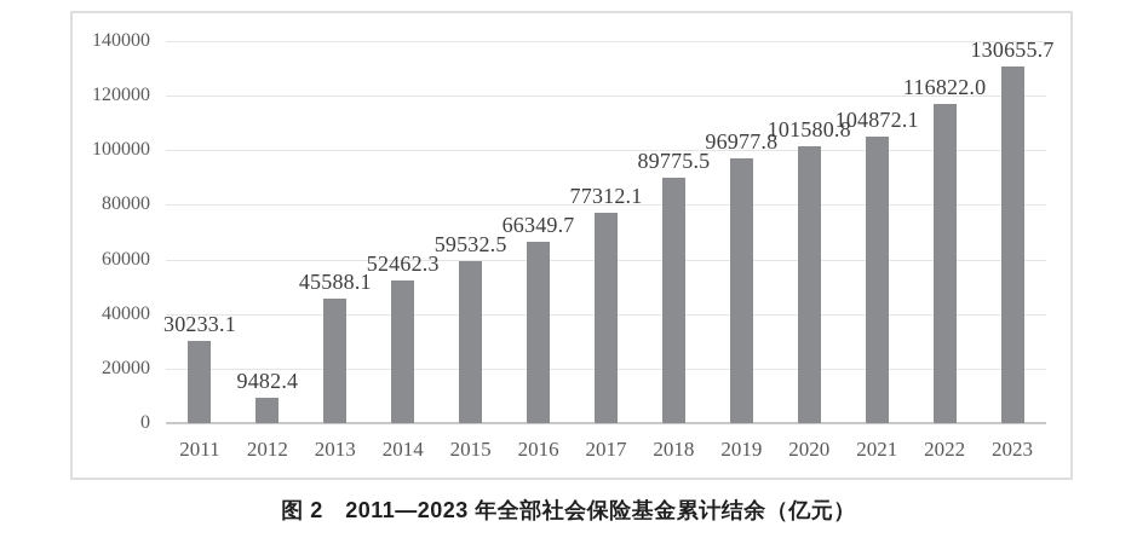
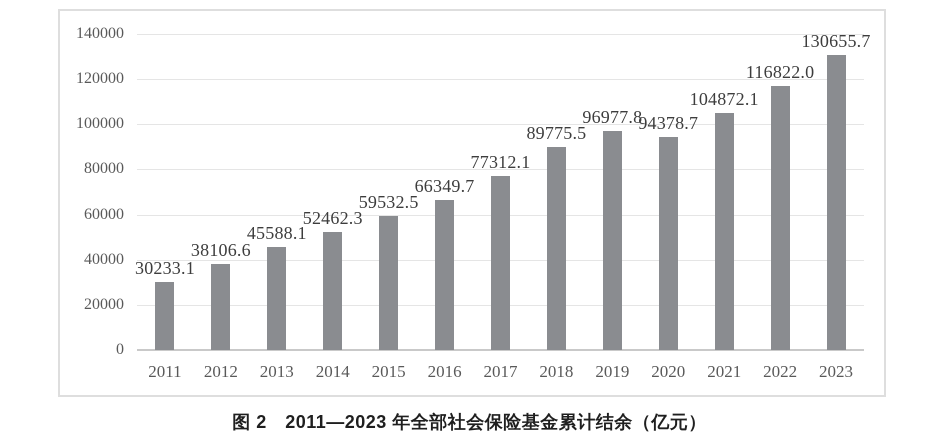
2012: 9482.4 -> 38106.6
2020: 101580.8 -> 94378.7
